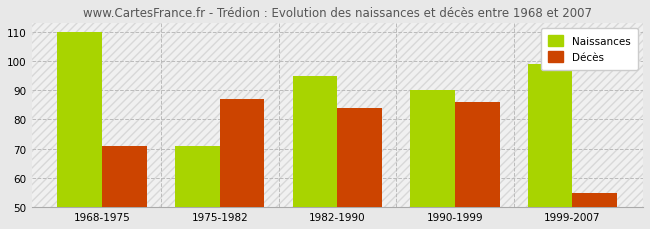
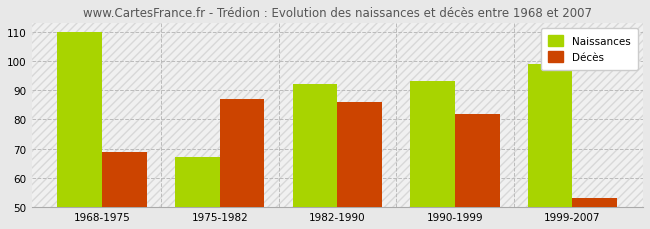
Décès/1968-1975: 71 -> 69
Naissances/1975-1982: 71 -> 67
Naissances/1982-1990: 95 -> 92
Décès/1982-1990: 84 -> 86
Naissances/1990-1999: 90 -> 93
Décès/1990-1999: 86 -> 82
Décès/1999-2007: 55 -> 53
